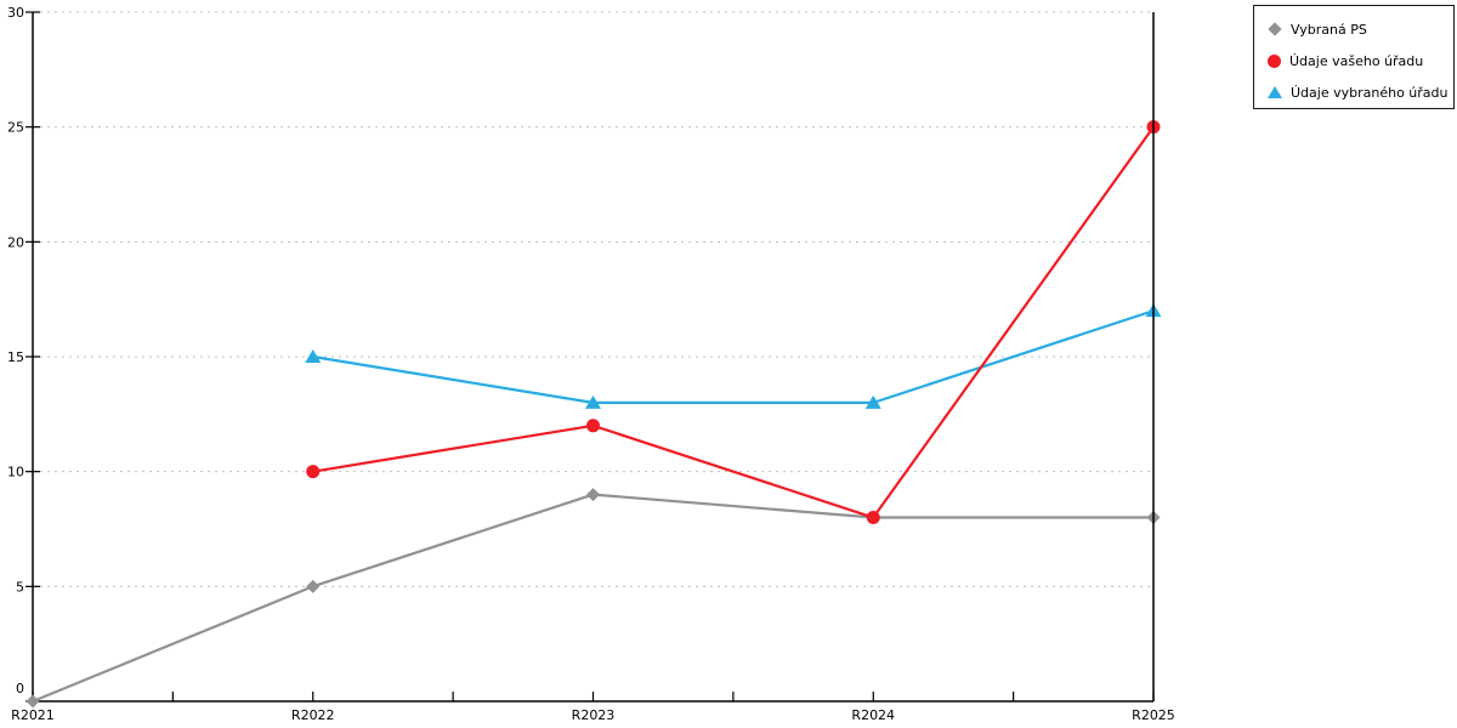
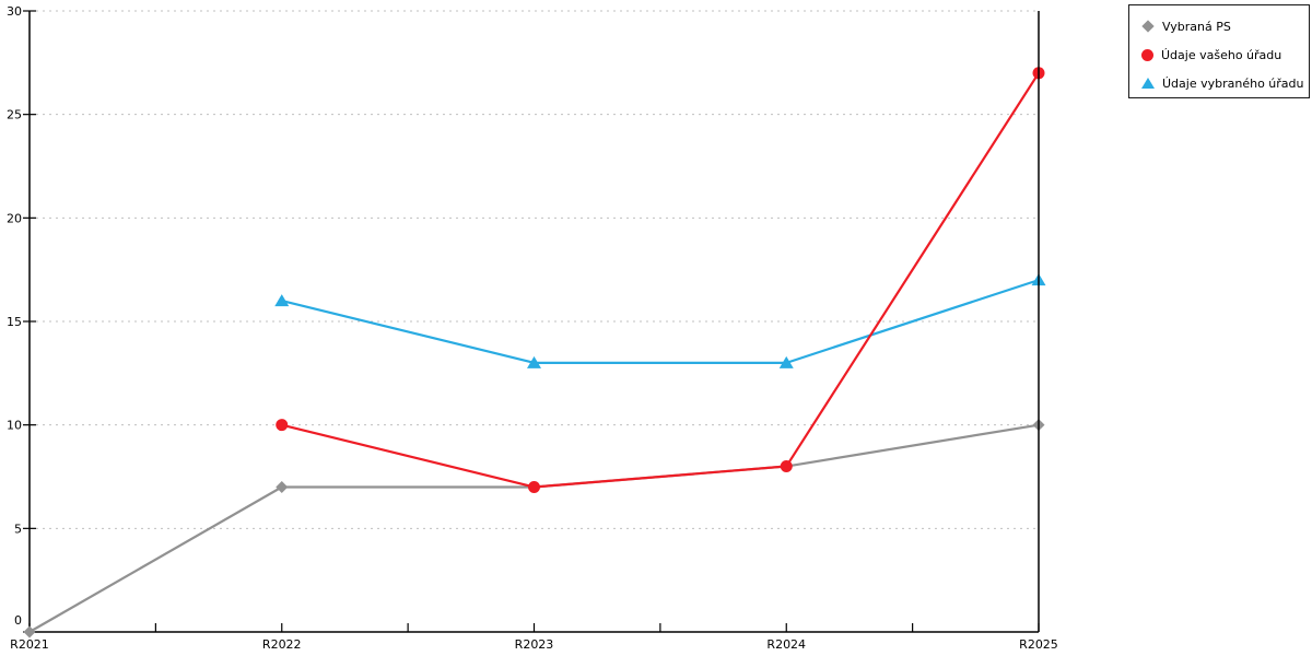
Vybraná PS/R2022: 5 -> 7
Údaje vybraného úřadu/R2022: 15 -> 16
Vybraná PS/R2023: 9 -> 7
Údaje vašeho úřadu/R2023: 12 -> 7
Vybraná PS/R2025: 8 -> 10
Údaje vašeho úřadu/R2025: 25 -> 27
